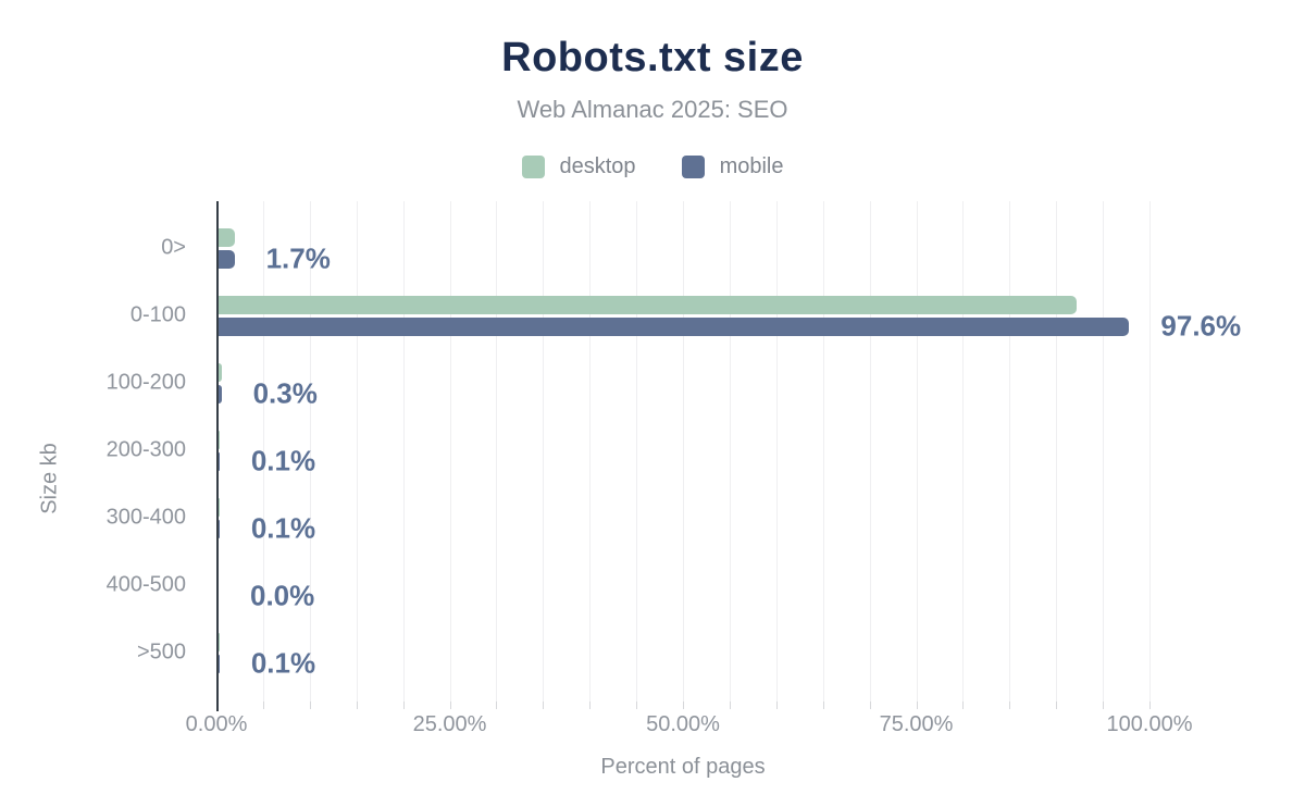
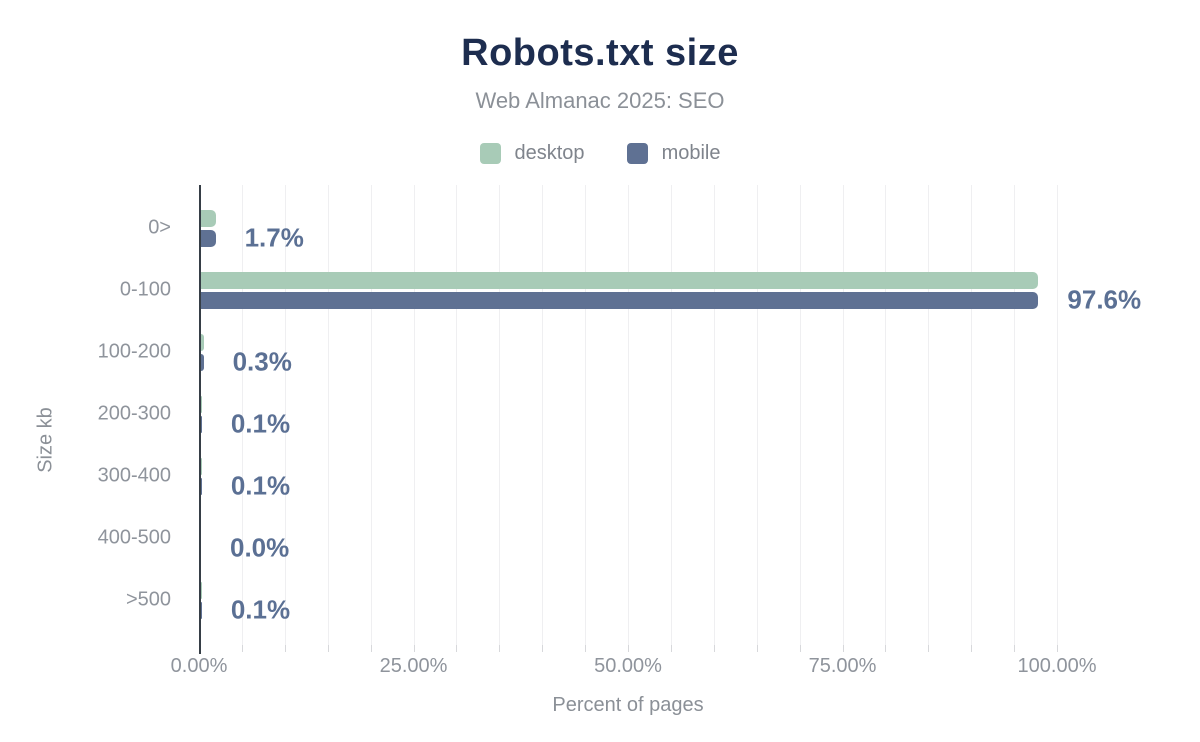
desktop/0-100: 92% -> 98%
